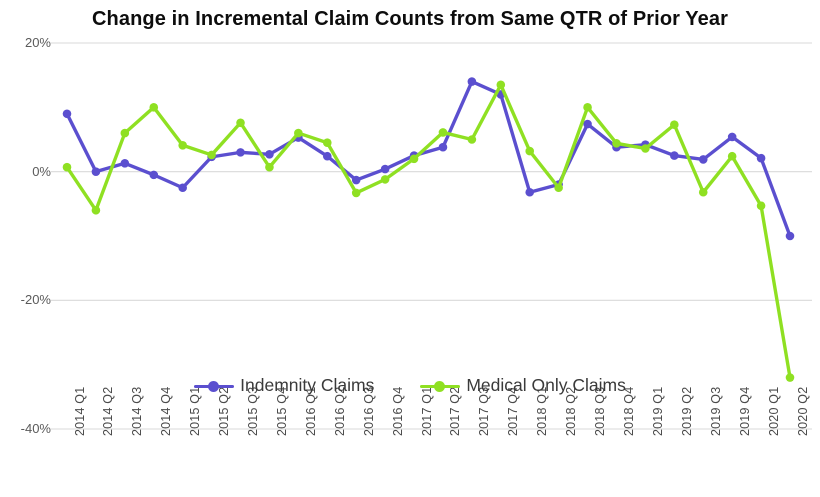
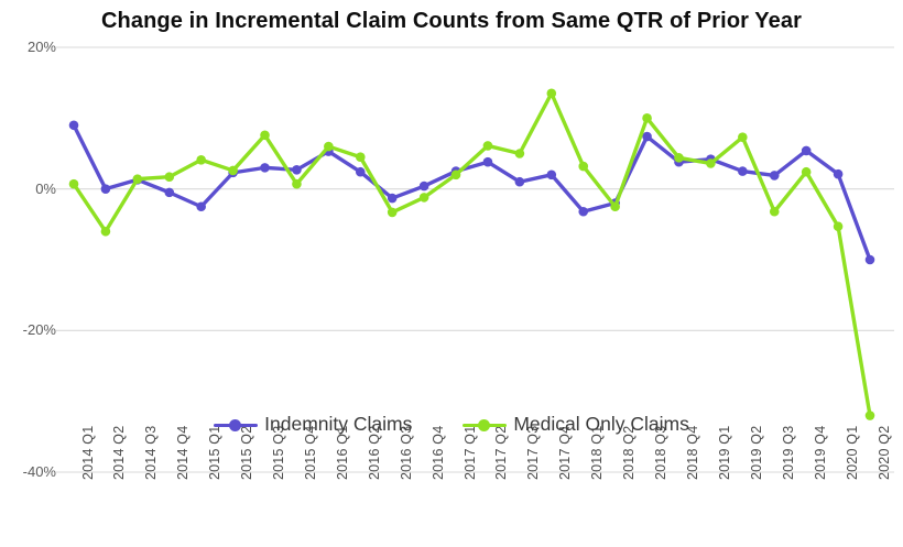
Medical Only Claims/2014 Q3: 6% -> 1%
Medical Only Claims/2014 Q4: 10% -> 2%
Indemnity Claims/2017 Q3: 14% -> 1%
Indemnity Claims/2017 Q4: 12% -> 2%
